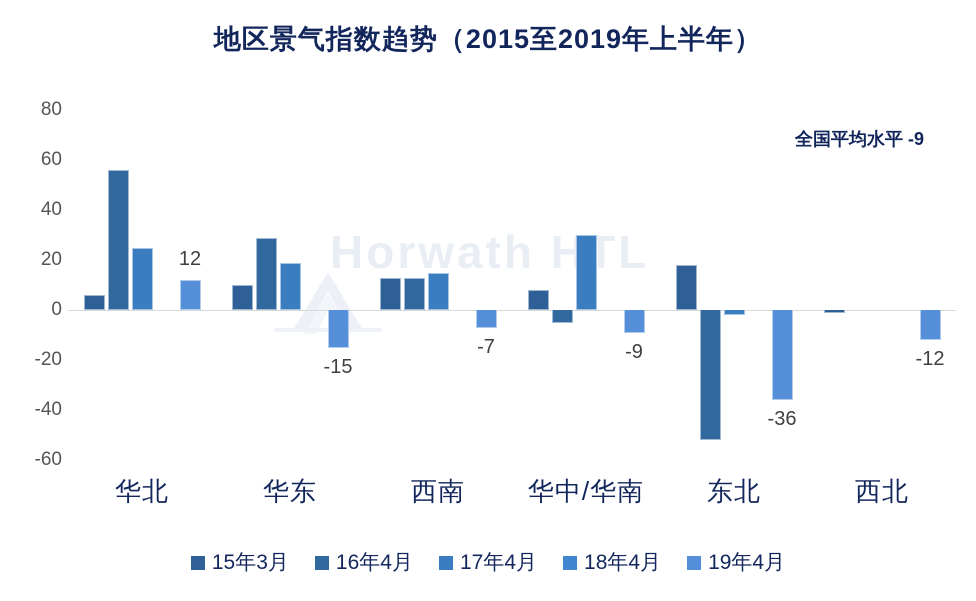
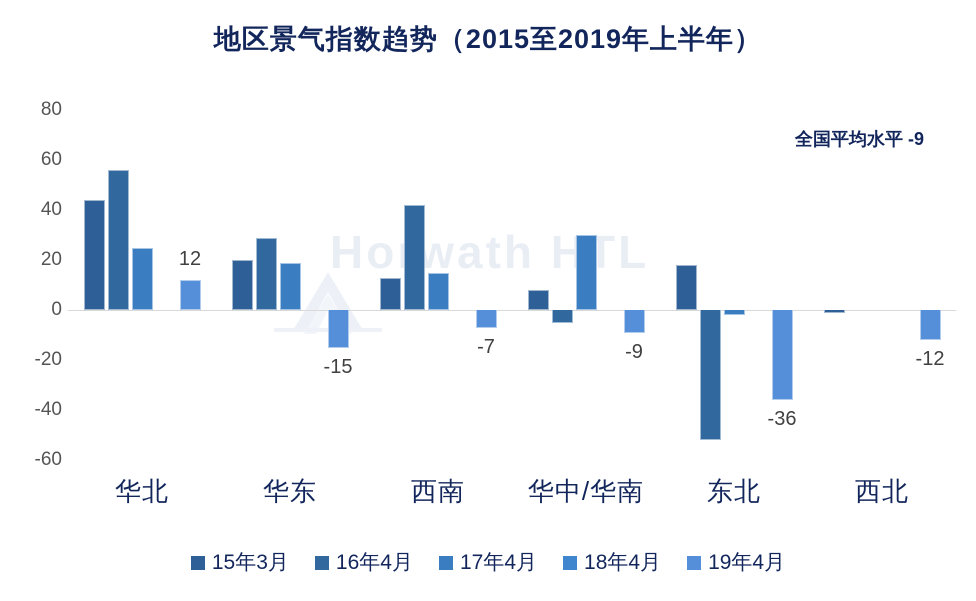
15年3月/华北: 6 -> 44
15年3月/华东: 10 -> 20
16年4月/西南: 13 -> 42
